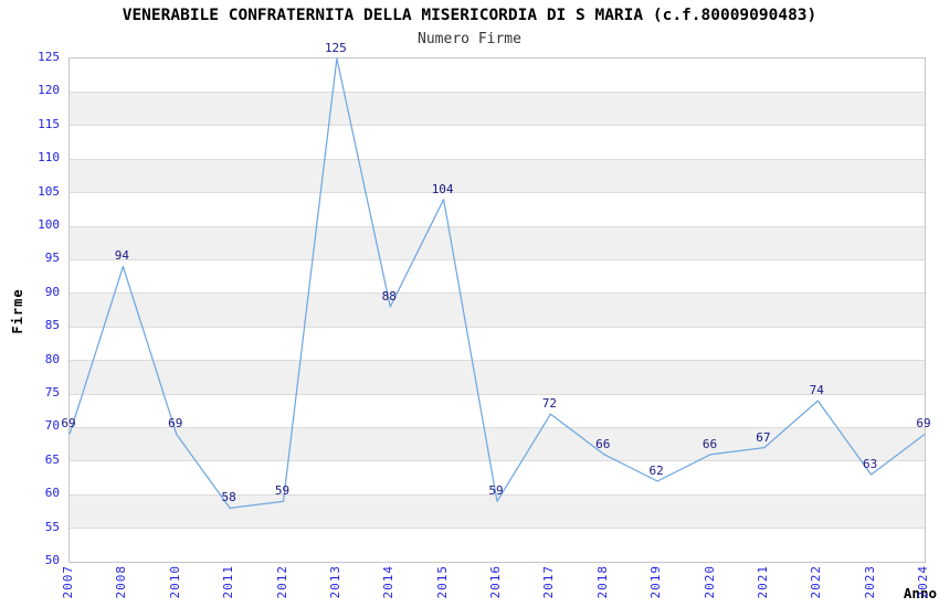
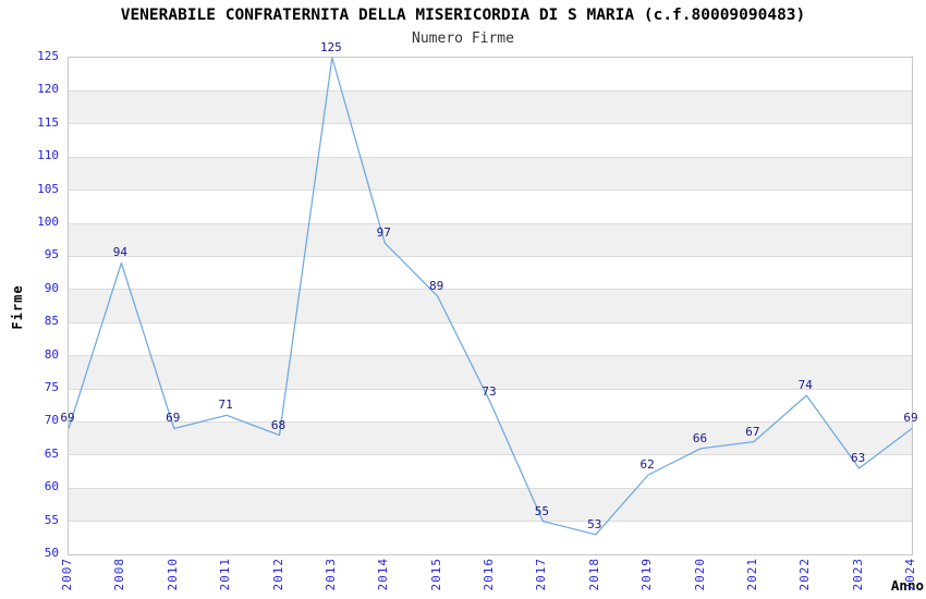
2011: 58 -> 71
2012: 59 -> 68
2014: 88 -> 97
2015: 104 -> 89
2016: 59 -> 73
2017: 72 -> 55
2018: 66 -> 53
